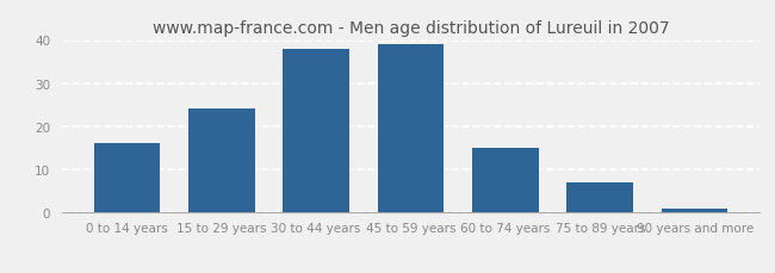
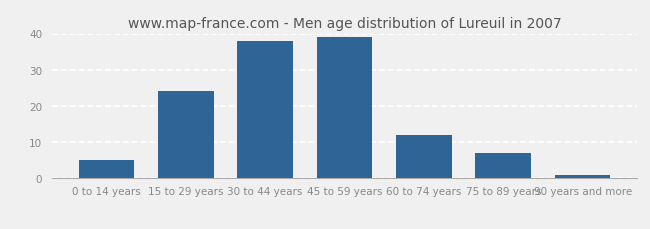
0 to 14 years: 16 -> 5
60 to 74 years: 15 -> 12
